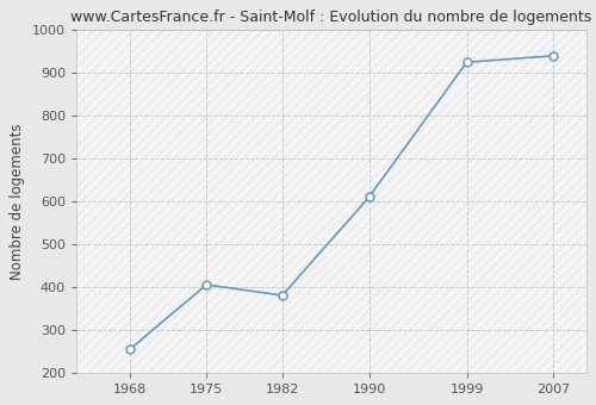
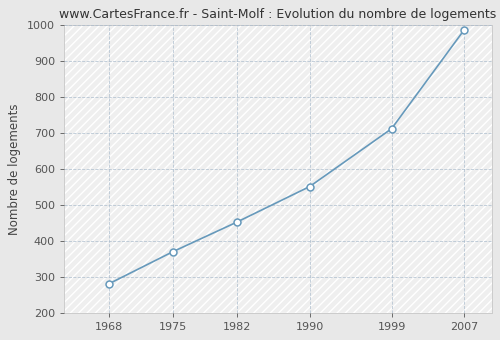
1968: 255 -> 281
1975: 405 -> 370
1982: 380 -> 452
1990: 610 -> 551
1999: 925 -> 712
2007: 940 -> 988
